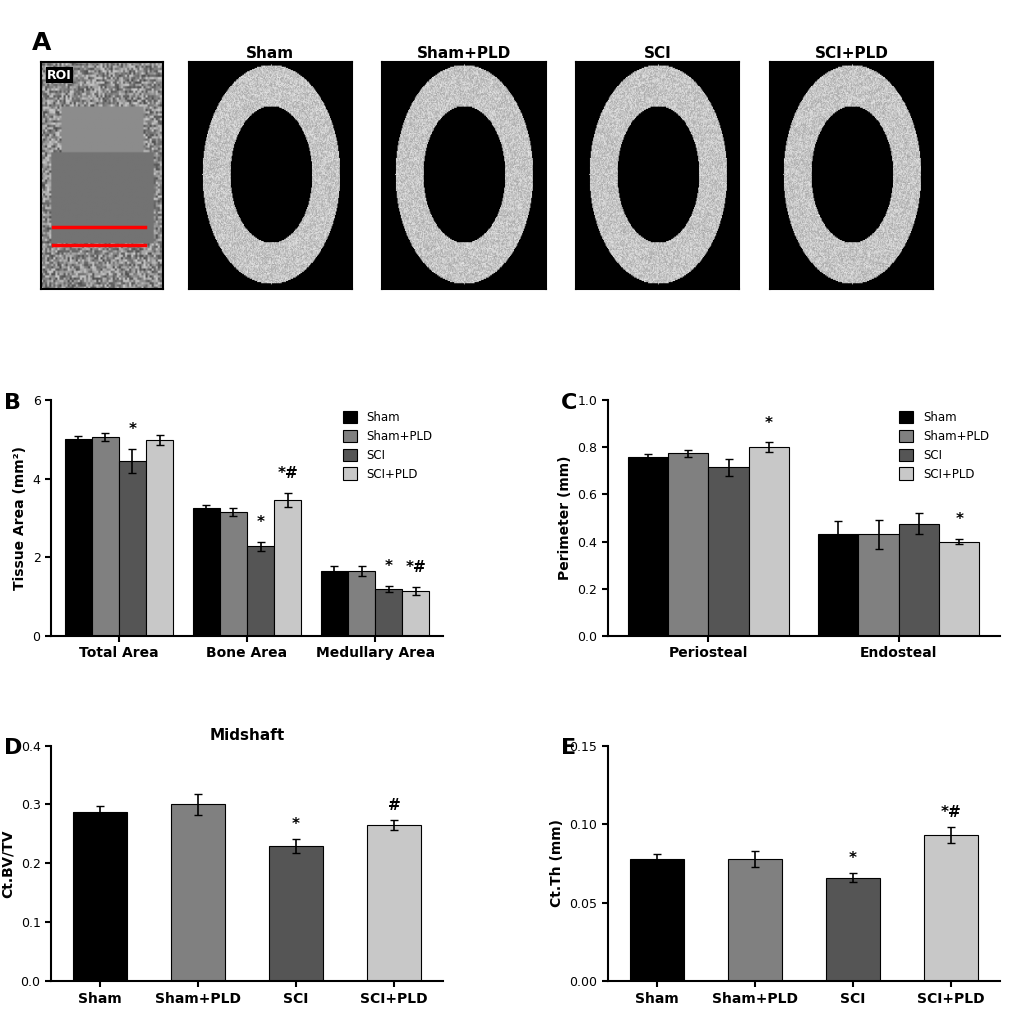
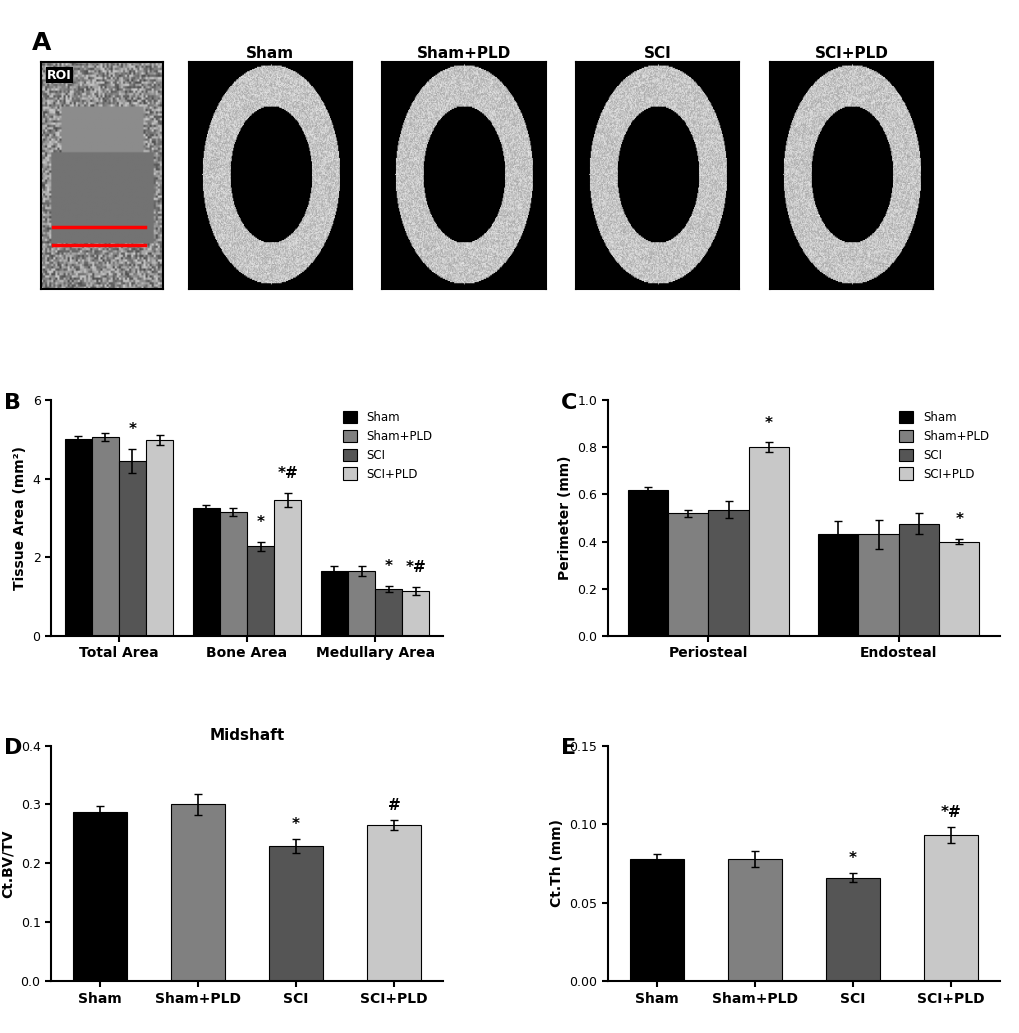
Sham/Periosteal: 0.76 -> 0.62
Sham+PLD/Periosteal: 0.775 -> 0.520
SCI/Periosteal: 0.715 -> 0.535
